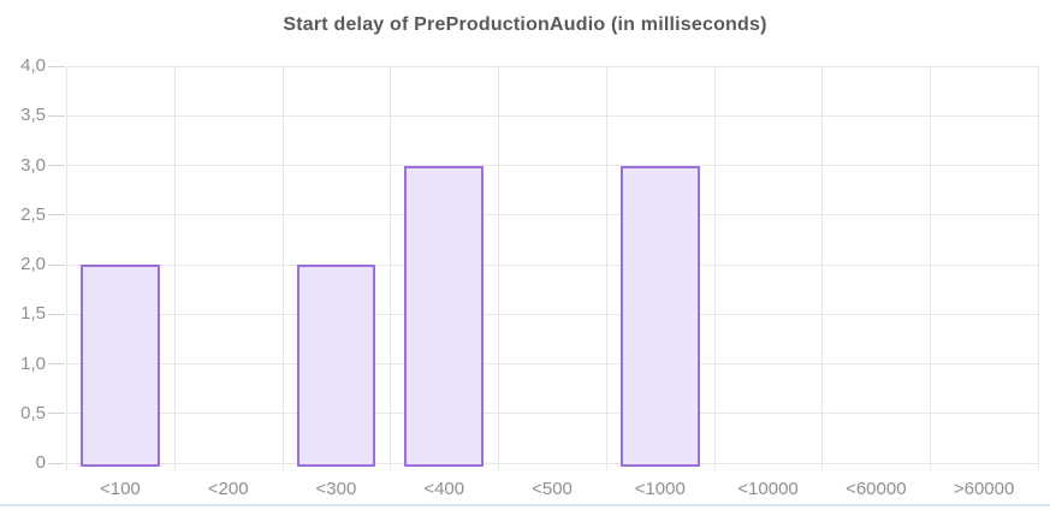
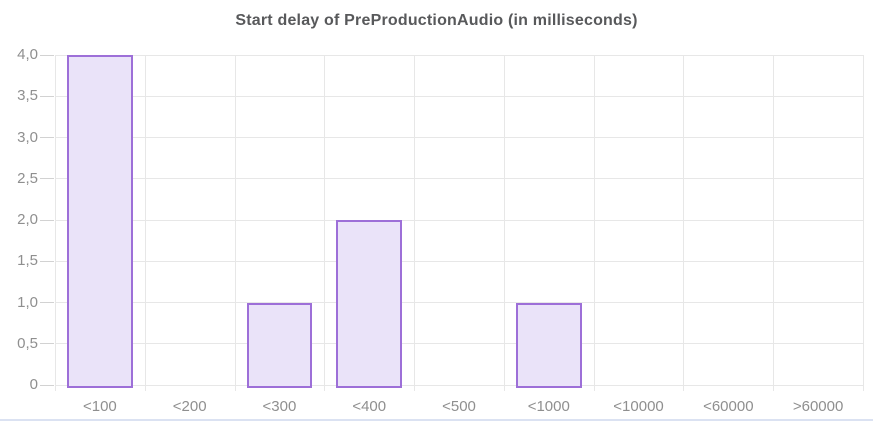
<100: 2 -> 4
<300: 2 -> 1
<400: 3 -> 2
<1000: 3 -> 1
